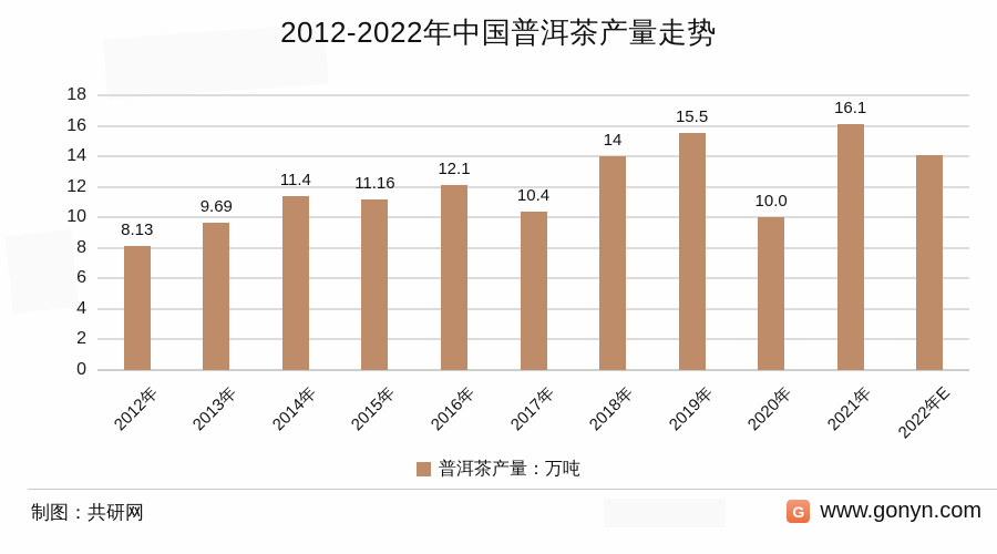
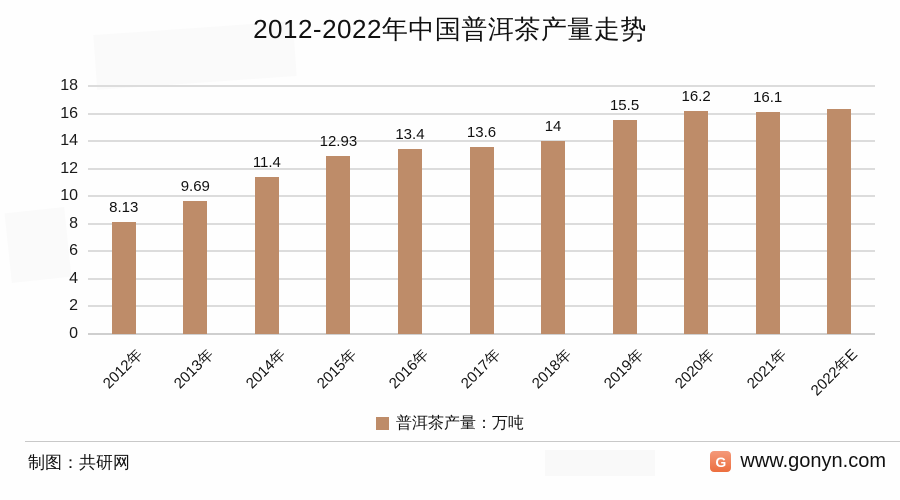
2015年: 11.16 -> 12.93
2016年: 12.1 -> 13.4
2017年: 10.4 -> 13.6
2020年: 10.0 -> 16.2
2022年E: 14.1 -> 16.3
